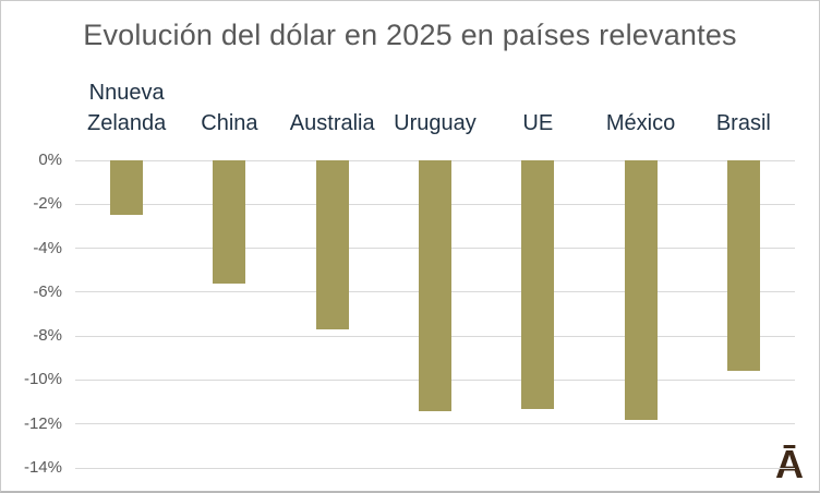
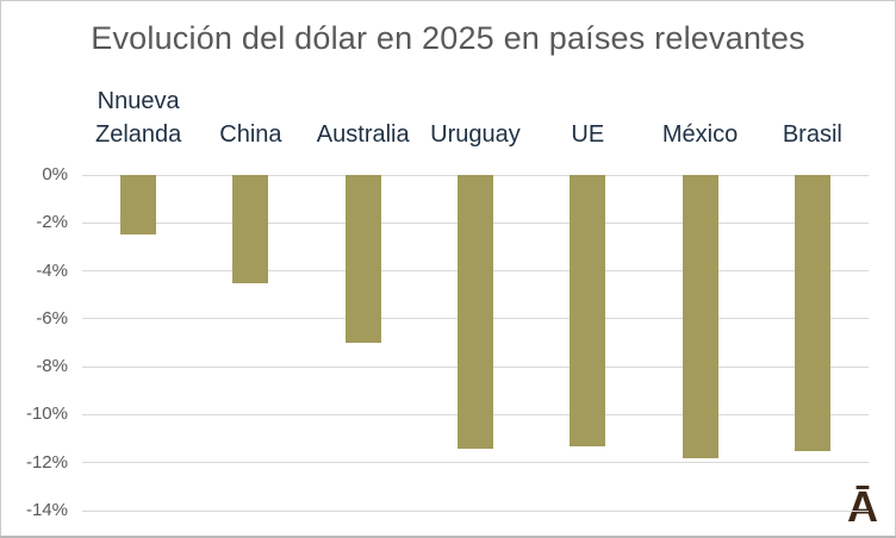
China: -5.6% -> -4.5%
Australia: -7.7% -> -7.0%
Brasil: -9.6% -> -11.5%
